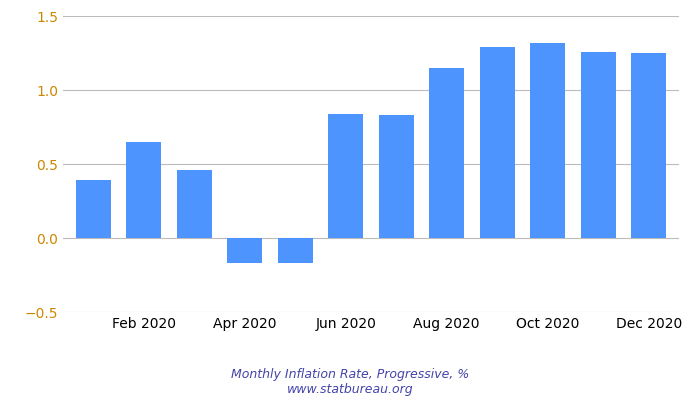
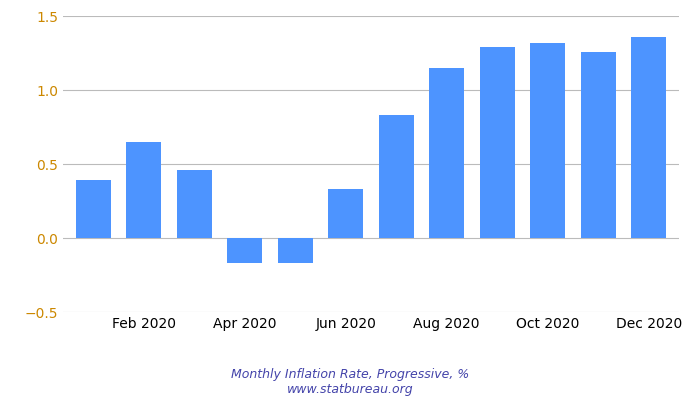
Jun 2020: 0.84 -> 0.33
Dec 2020: 1.25 -> 1.36
